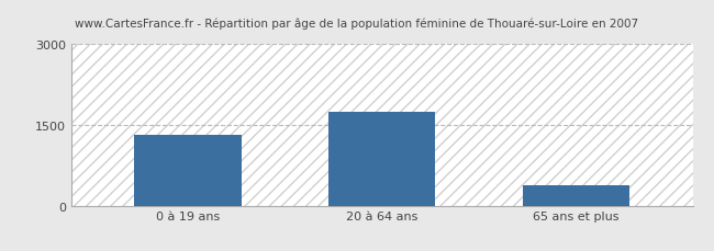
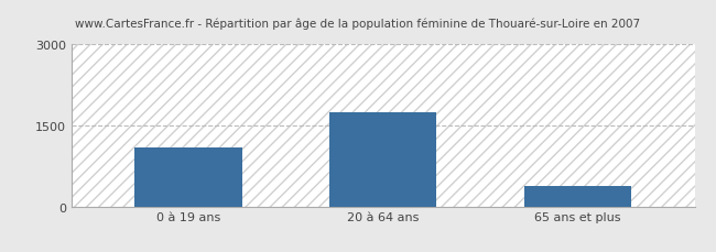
0 à 19 ans: 1320 -> 1100
